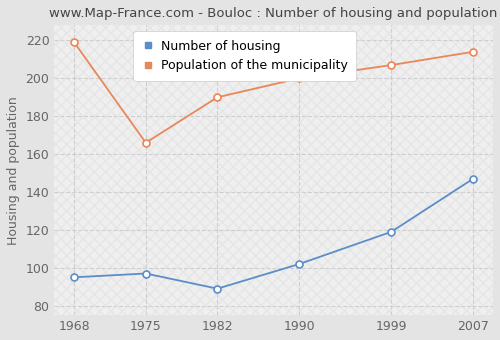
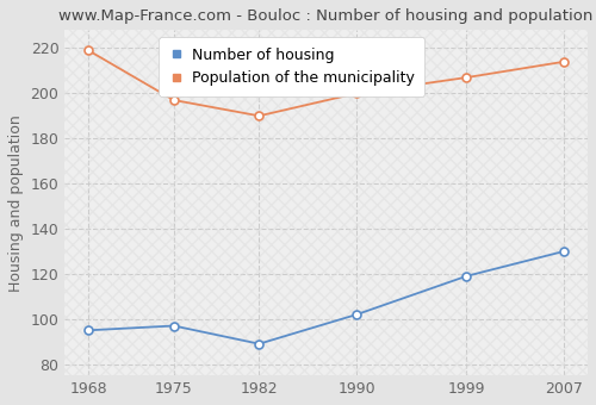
Population of the municipality/1975: 166 -> 197
Number of housing/2007: 147 -> 130
